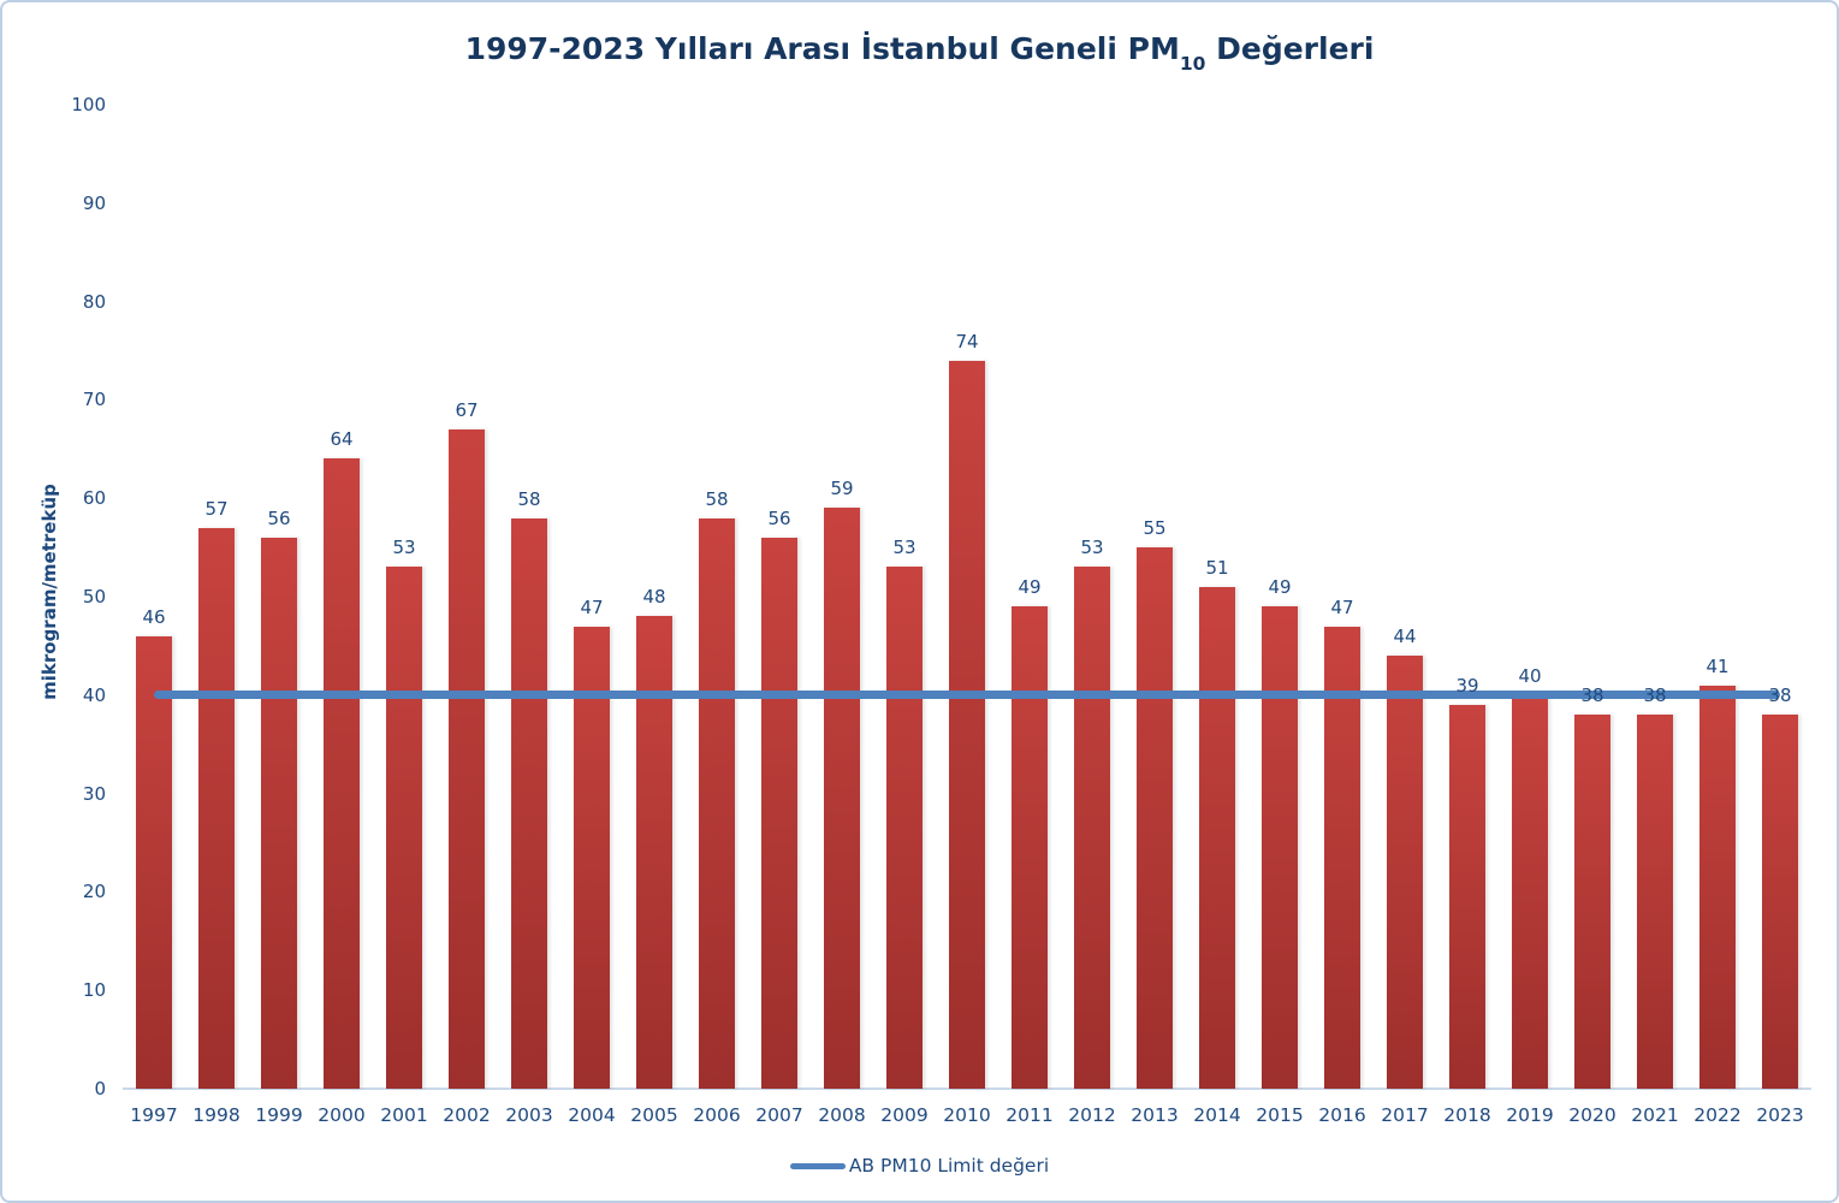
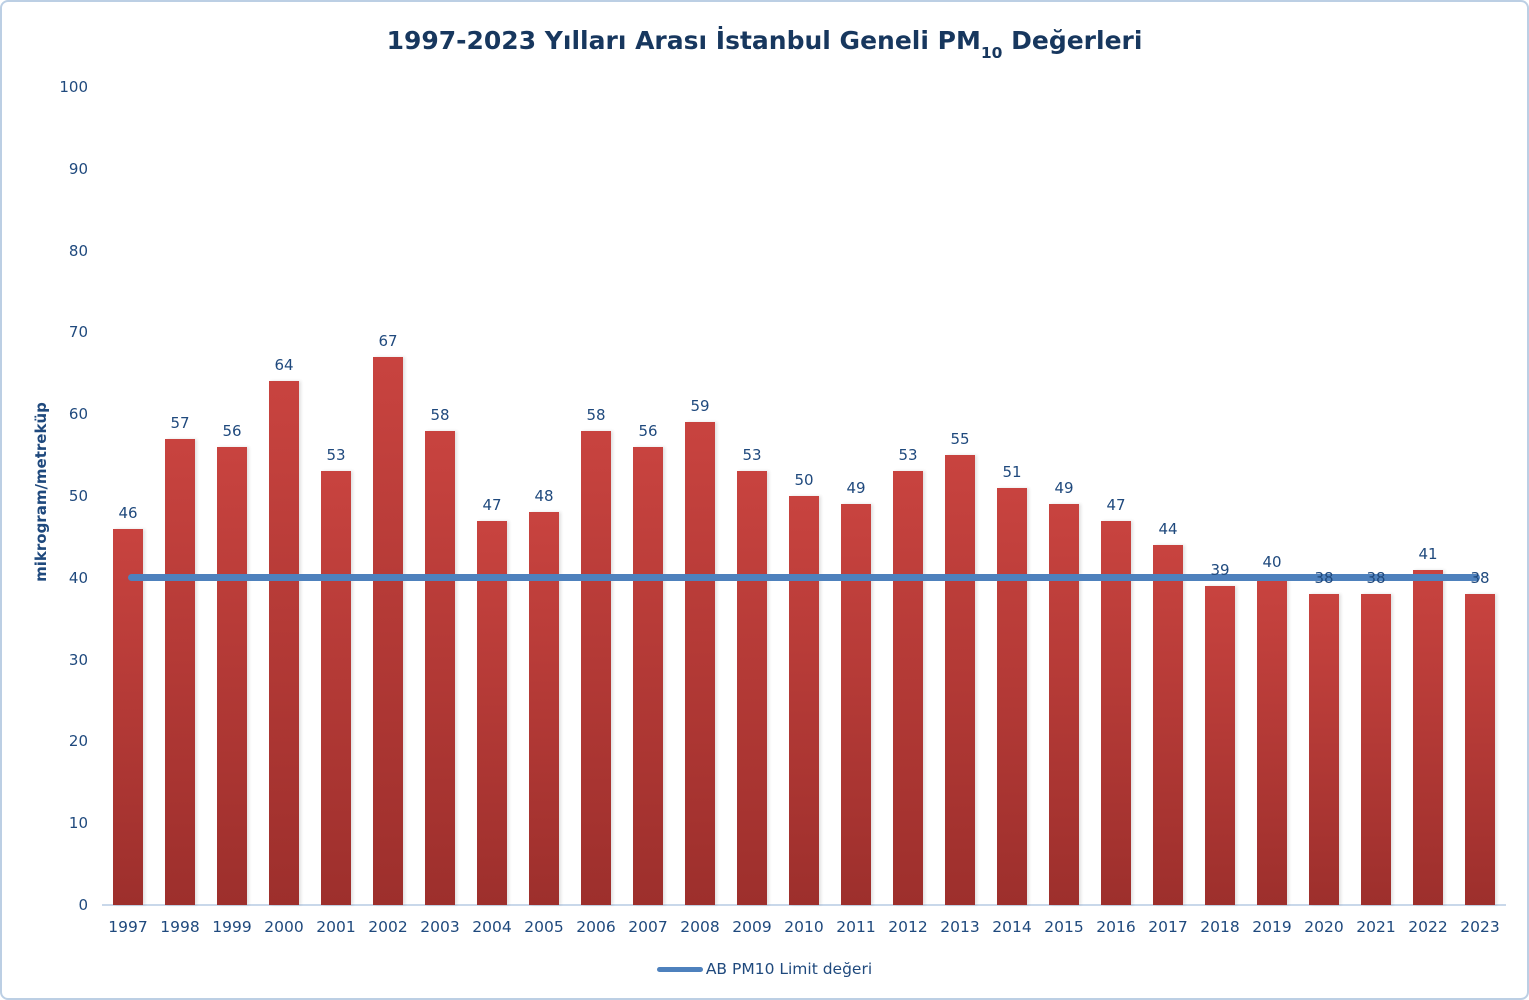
2010: 74 -> 50
